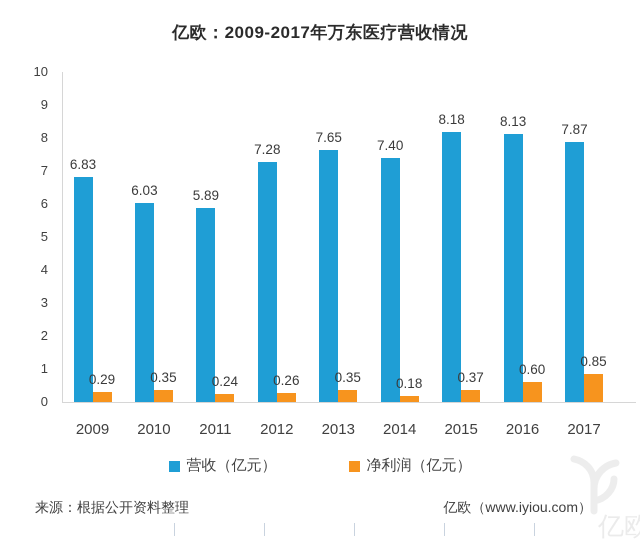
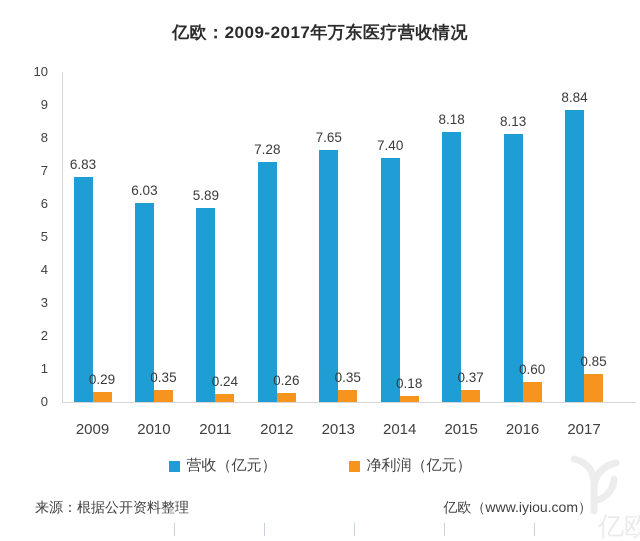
营收（亿元）/2017: 7.87 -> 8.84
